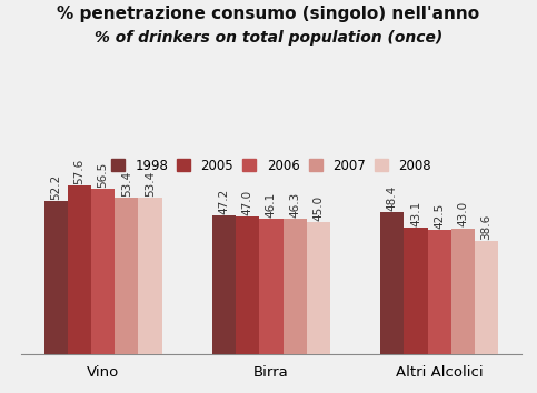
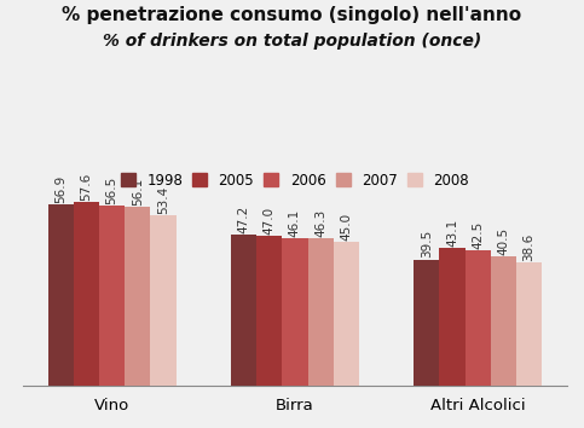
1998/Vino: 52.2 -> 56.9
2007/Vino: 53.4 -> 56.1
1998/Altri Alcolici: 48.4 -> 39.5
2007/Altri Alcolici: 43.0 -> 40.5
